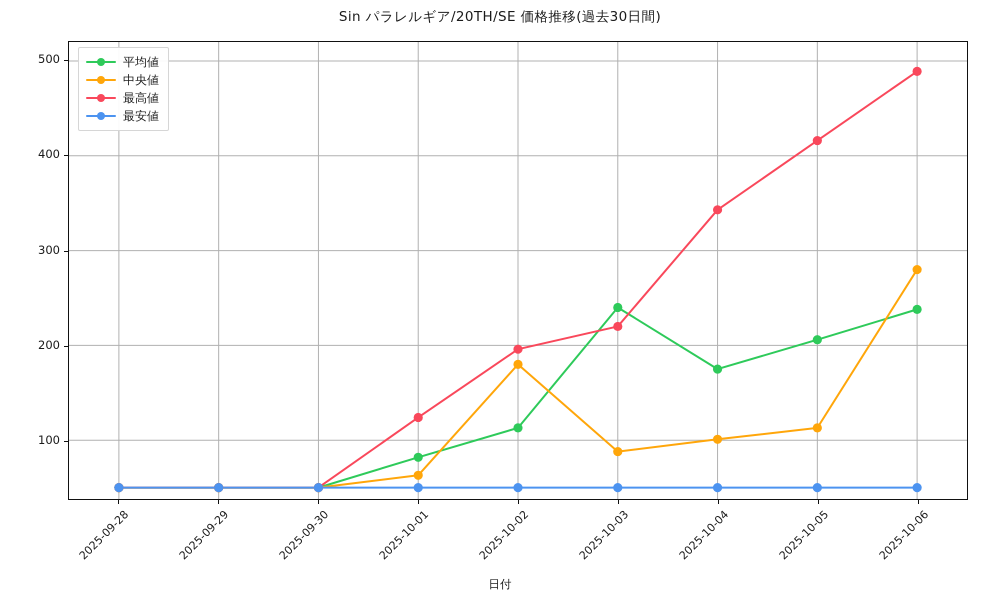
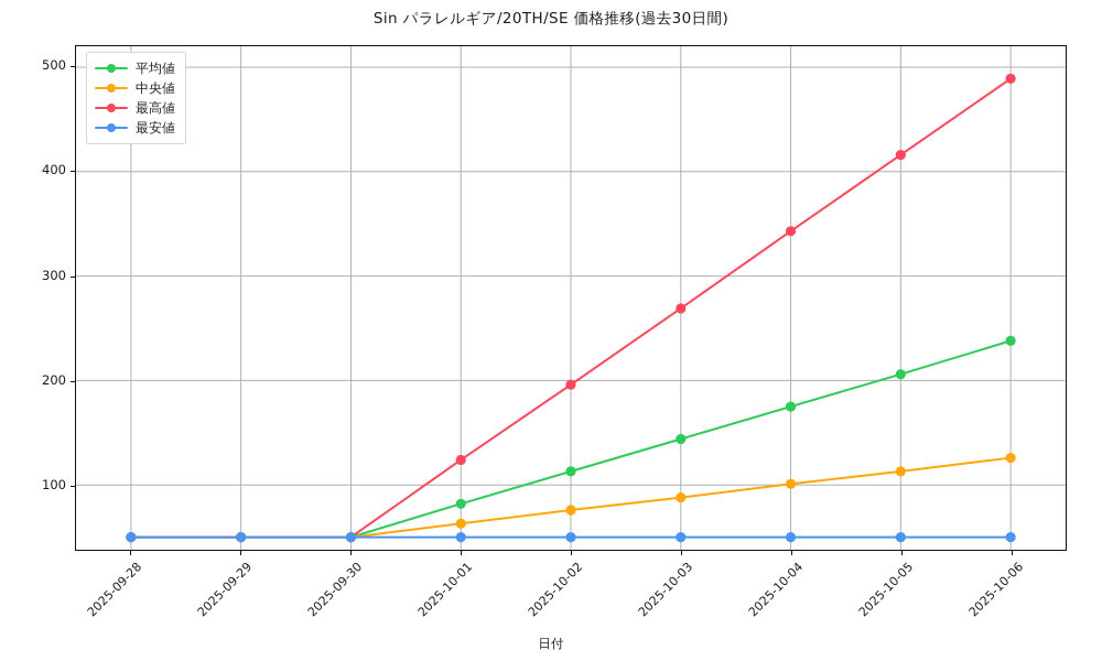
中央値/2025-10-02: 180 -> 80
平均値/2025-10-03: 240 -> 140
最高値/2025-10-03: 220 -> 270
中央値/2025-10-06: 280 -> 130
